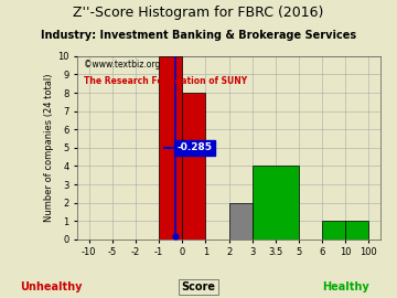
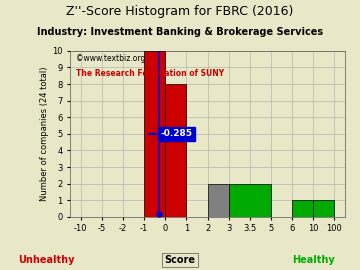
3.5: 4 -> 2
